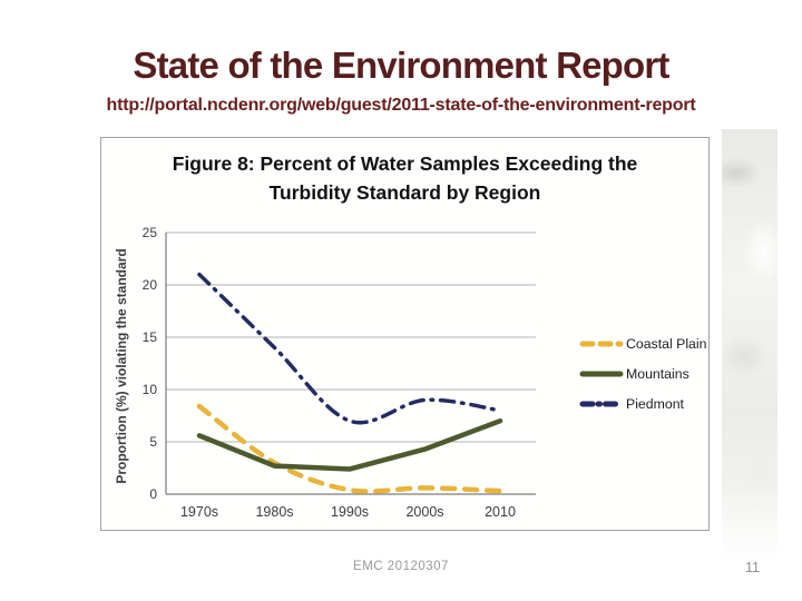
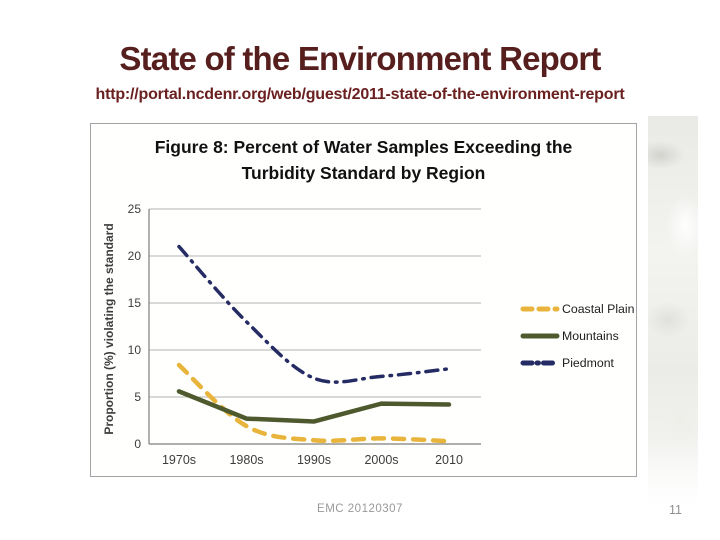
Coastal Plain/1980s: 3 -> 2
Piedmont/1980s: 14 -> 13
Piedmont/2000s: 9 -> 7
Mountains/2010: 7 -> 4
